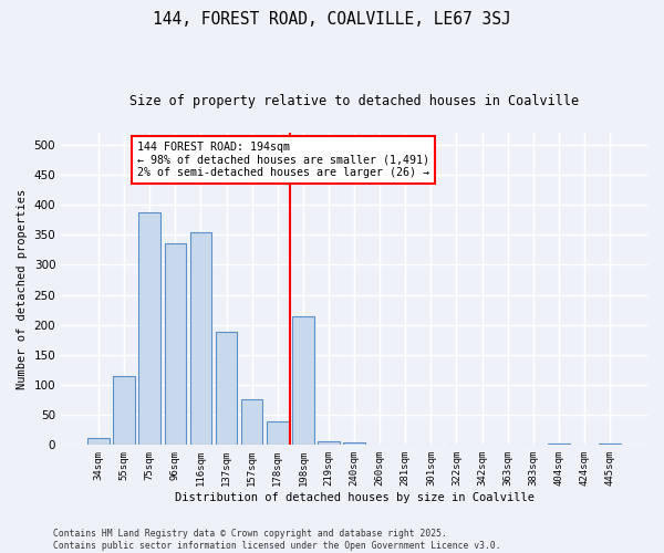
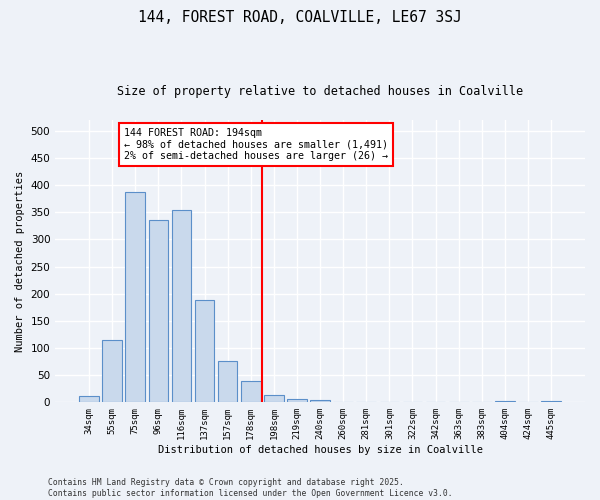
198sqm: 214 -> 13
